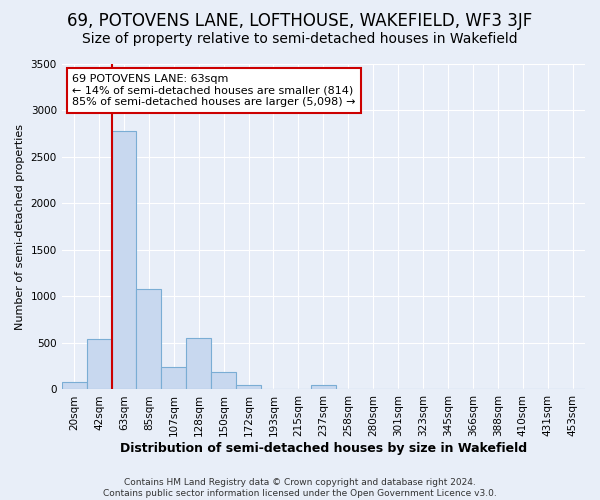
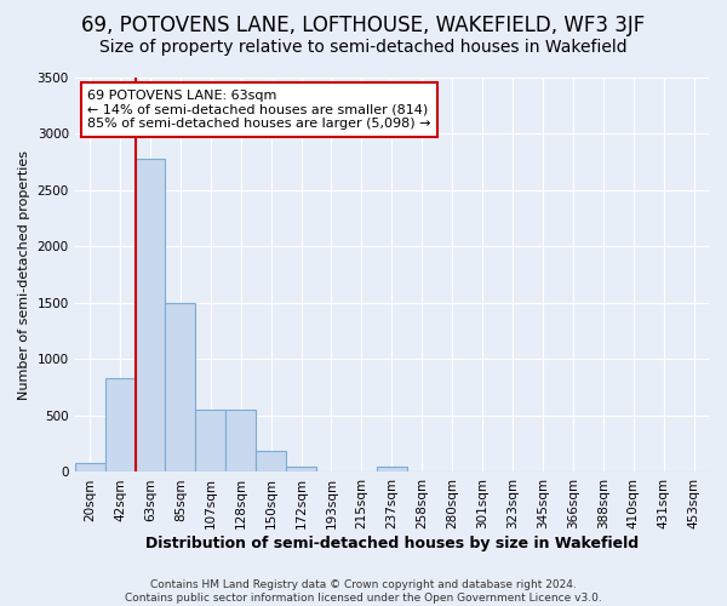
42sqm: 540 -> 830
85sqm: 1080 -> 1500
107sqm: 240 -> 560
